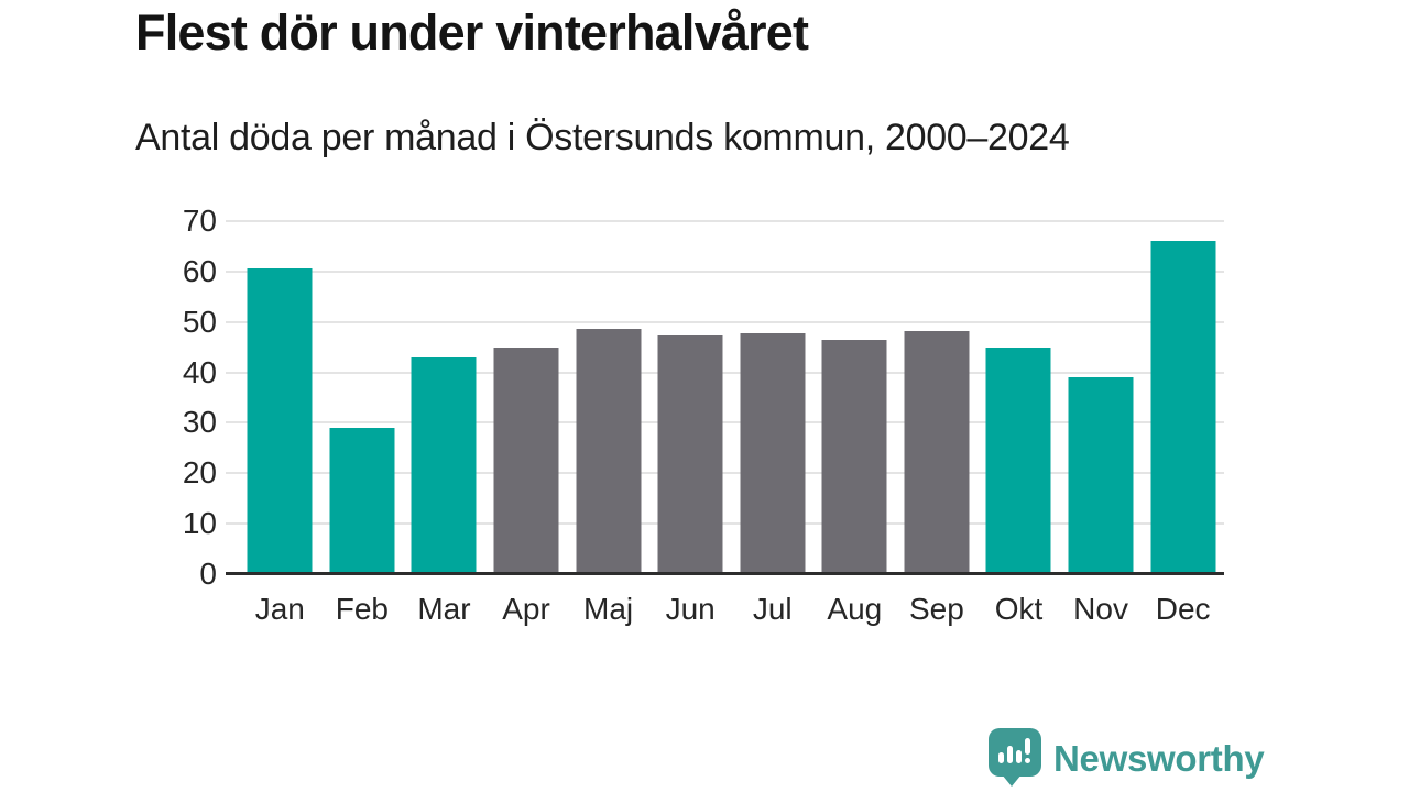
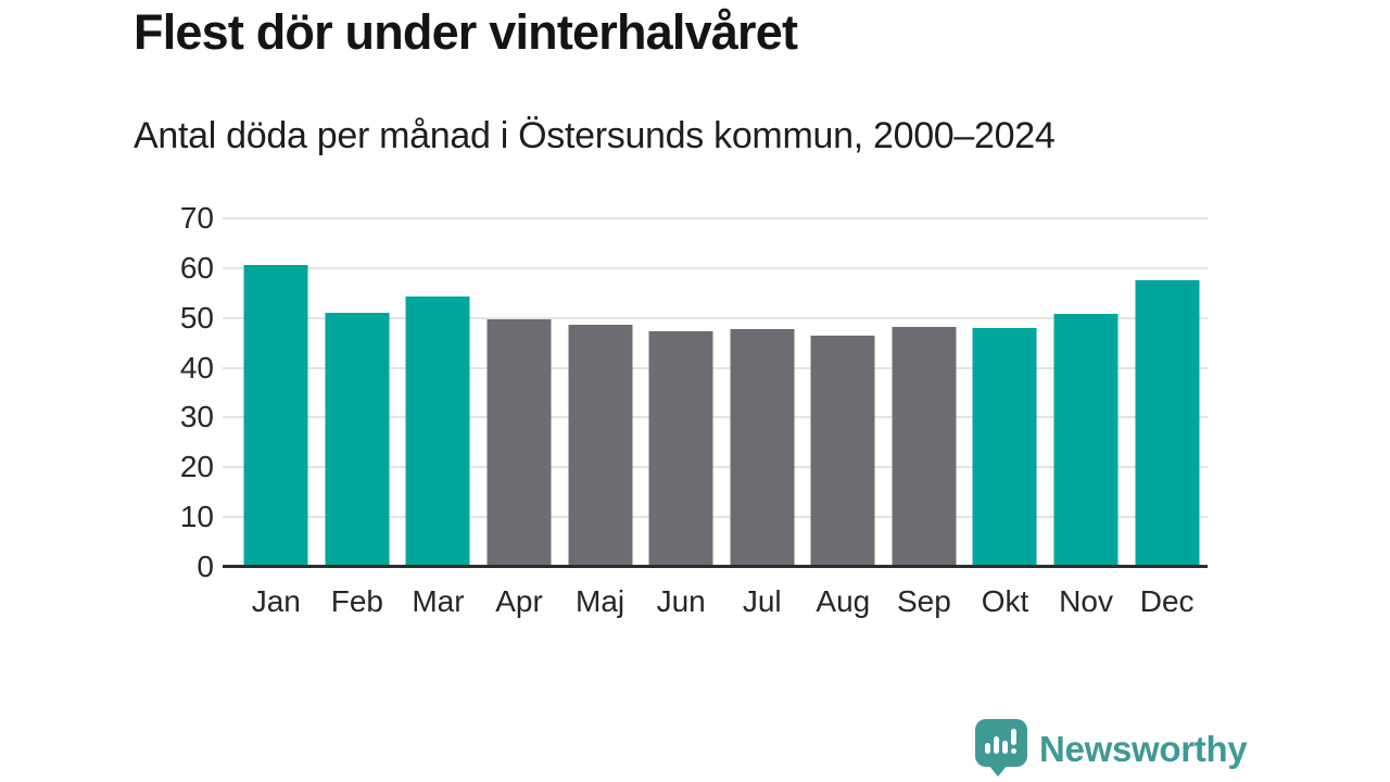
Feb: 29 -> 51
Mar: 43 -> 54
Apr: 45 -> 50
Okt: 45 -> 48
Nov: 39 -> 51
Dec: 66 -> 58
